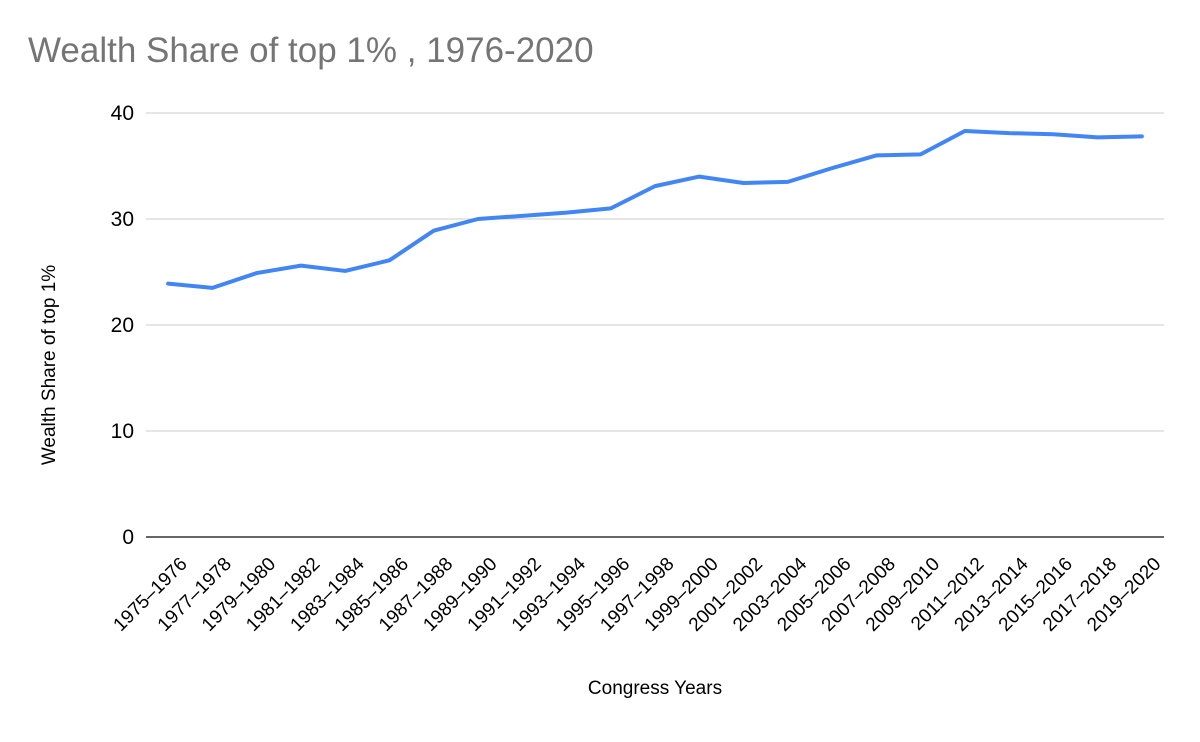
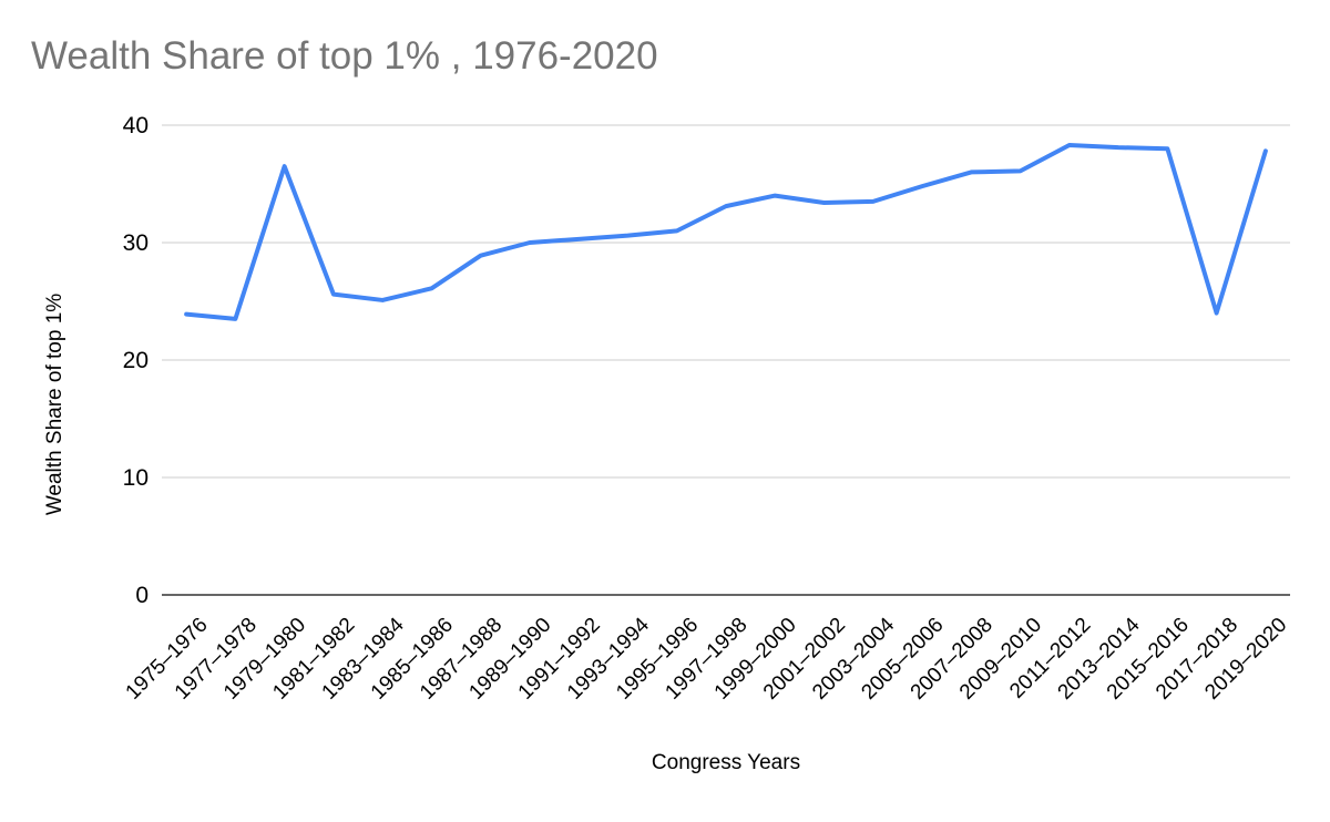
1979–1980: 24.9 -> 36.5
2017–2018: 37.7 -> 24.0
